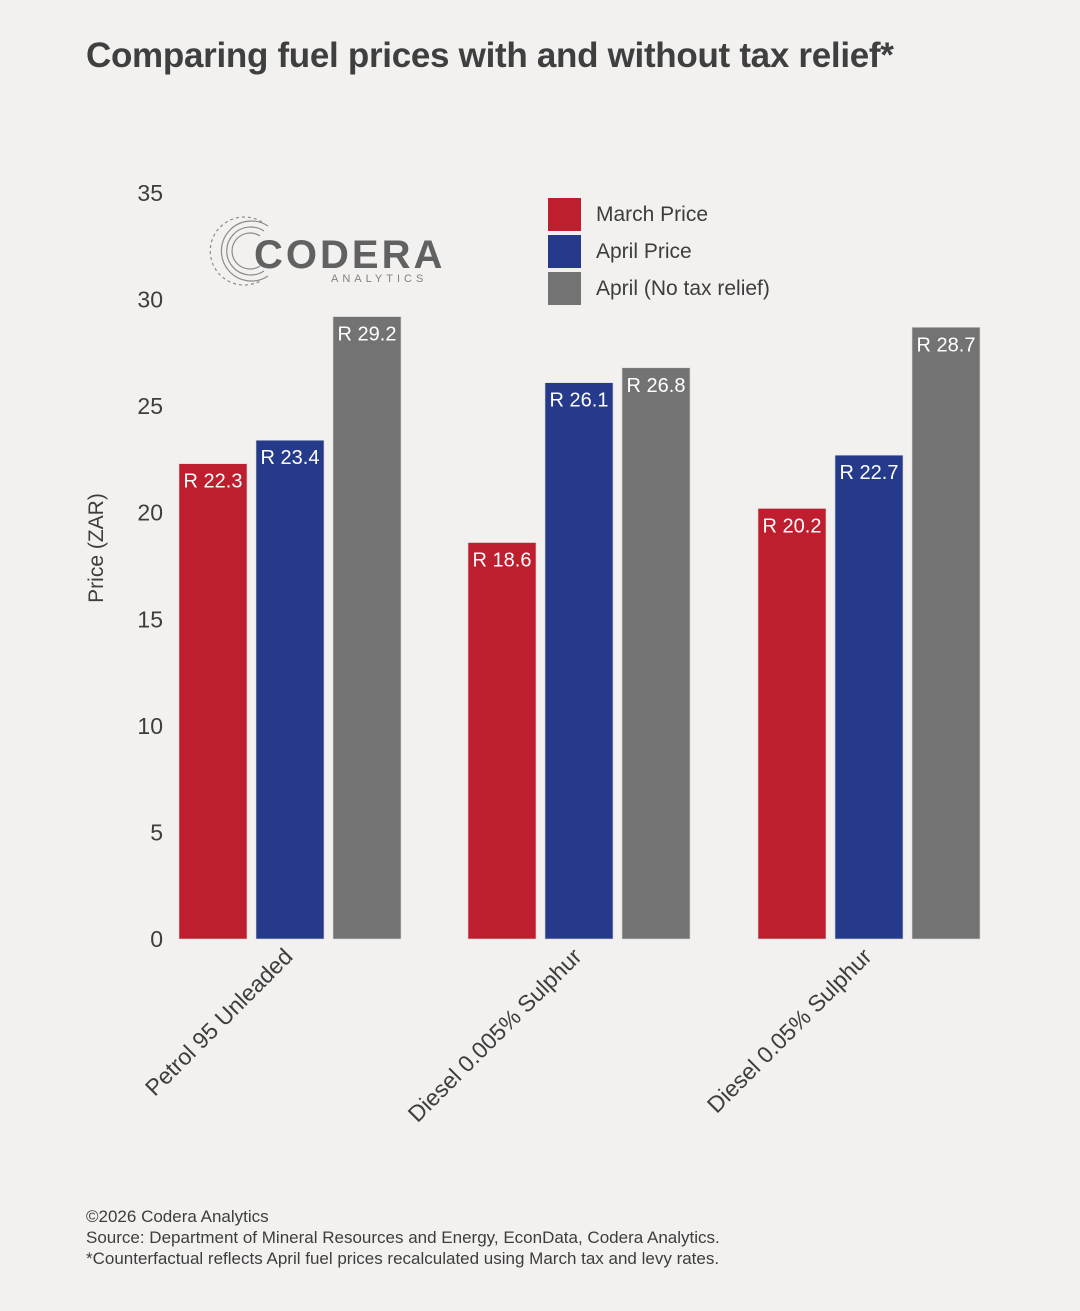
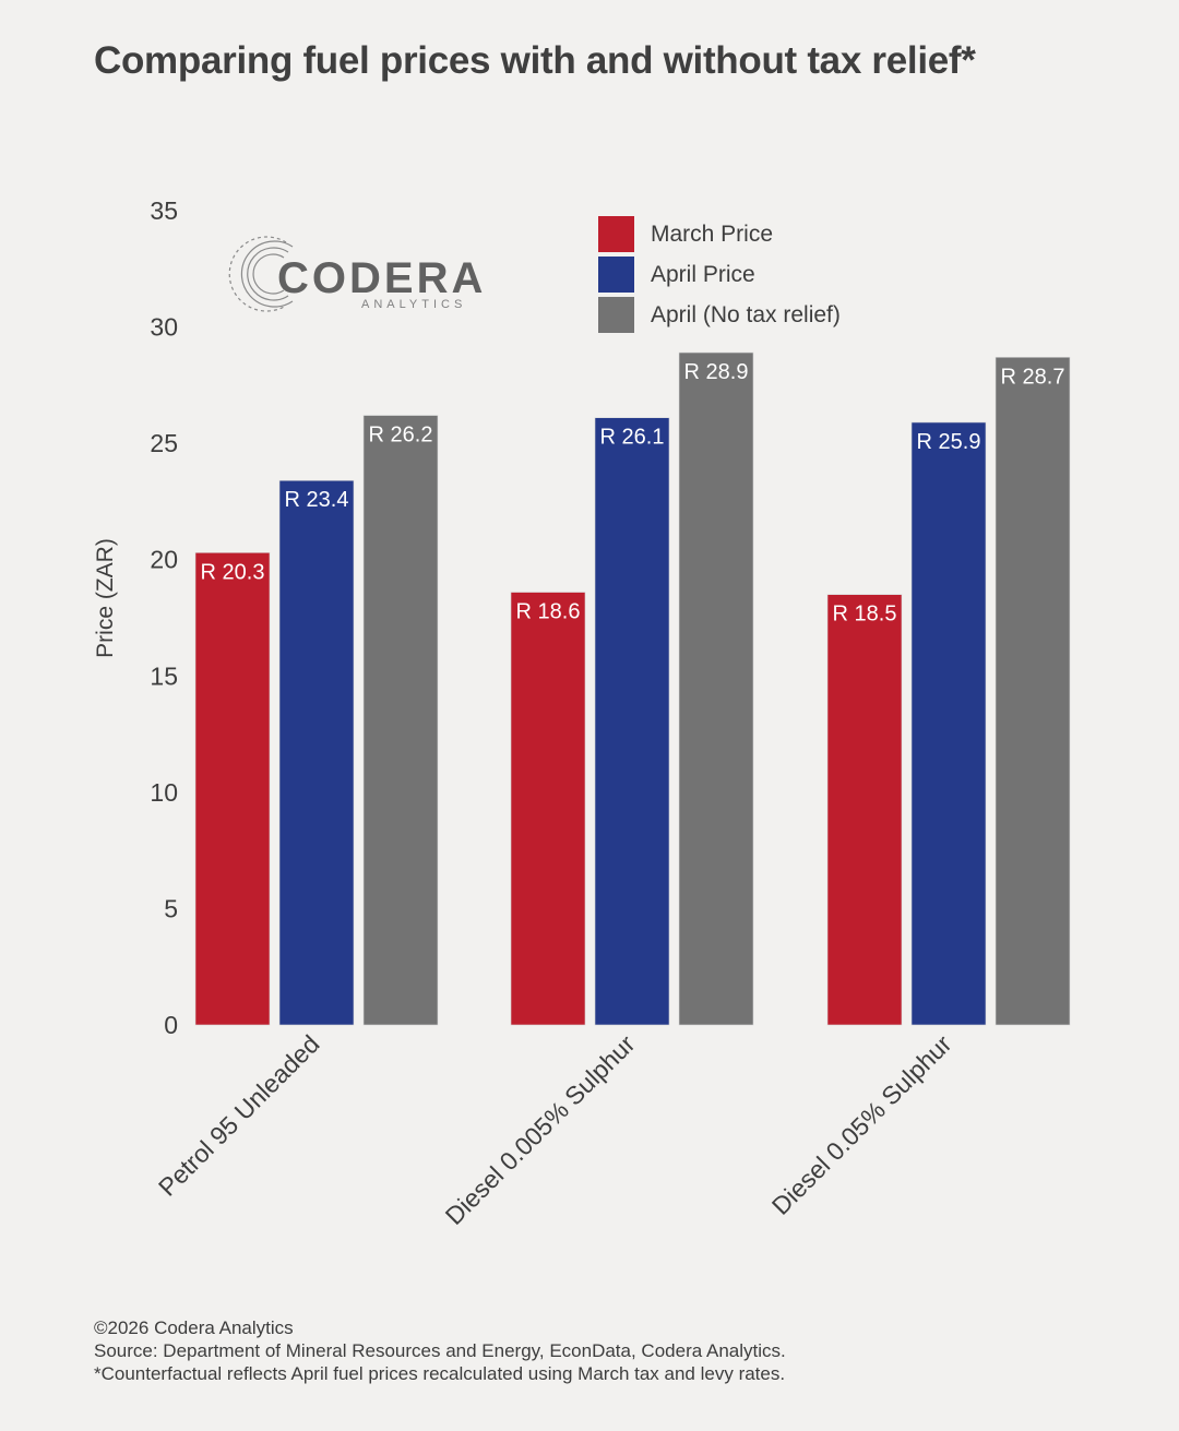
March Price/Petrol 95 Unleaded: 22.3 -> 20.3
April (No tax relief)/Petrol 95 Unleaded: 29.2 -> 26.2
April (No tax relief)/Diesel 0.005% Sulphur: 26.8 -> 28.9
March Price/Diesel 0.05% Sulphur: 20.2 -> 18.5
April Price/Diesel 0.05% Sulphur: 22.7 -> 25.9
